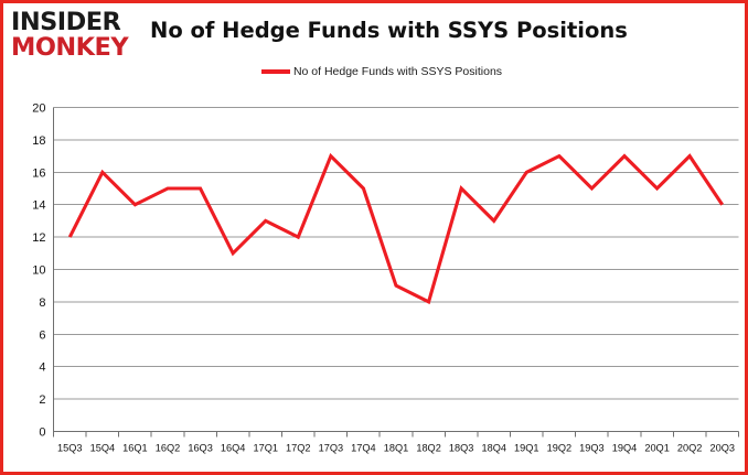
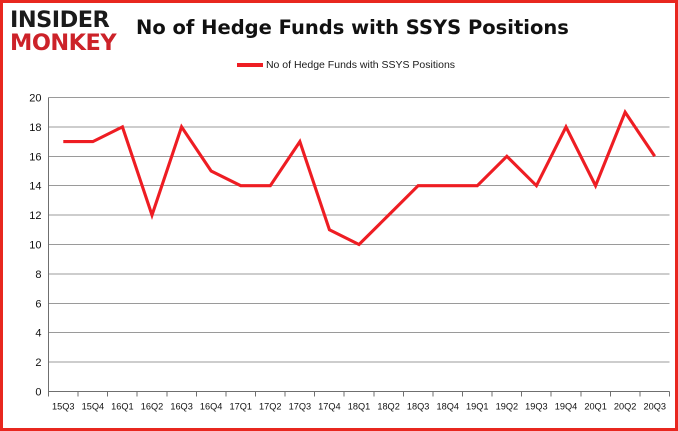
15Q3: 12 -> 17
15Q4: 16 -> 17
16Q1: 14 -> 18
16Q2: 15 -> 12
16Q3: 15 -> 18
16Q4: 11 -> 15
17Q1: 13 -> 14
17Q2: 12 -> 14
17Q4: 15 -> 11
18Q1: 9 -> 10
18Q2: 8 -> 12
18Q3: 15 -> 14
18Q4: 13 -> 14
19Q1: 16 -> 14
19Q2: 17 -> 16
19Q3: 15 -> 14
19Q4: 17 -> 18
20Q1: 15 -> 14
20Q2: 17 -> 19
20Q3: 14 -> 16
